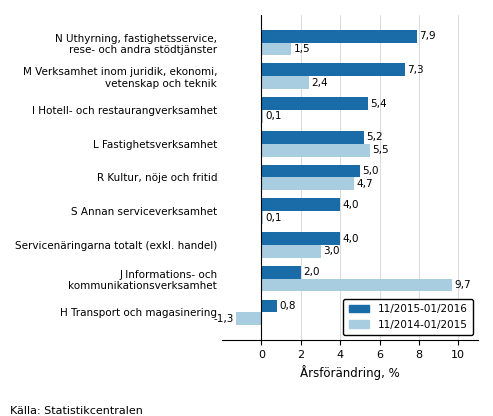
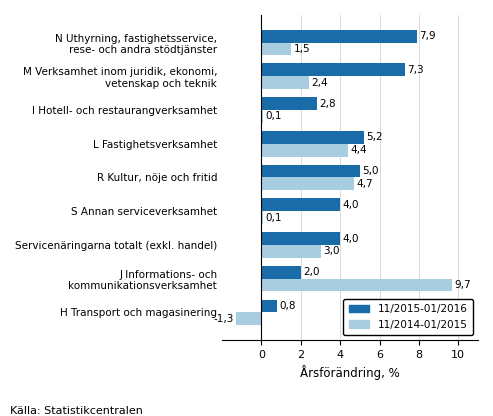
11/2015-01/2016/I Hotell- och restaurangverksamhet: 5,4 -> 2,8
11/2014-01/2015/L Fastighetsverksamhet: 5,5 -> 4,4
